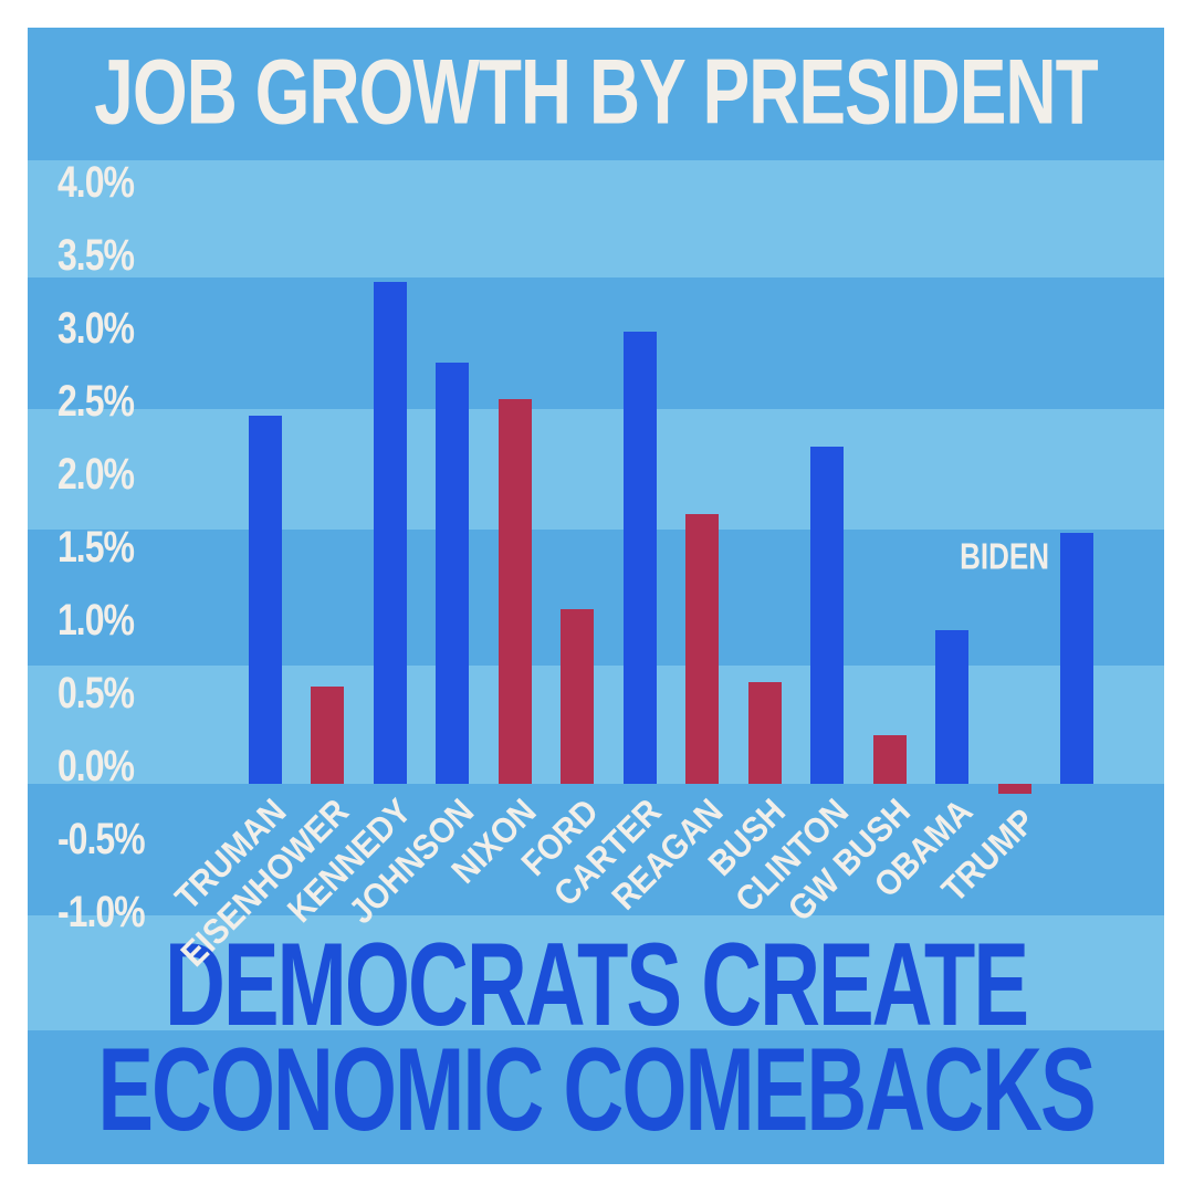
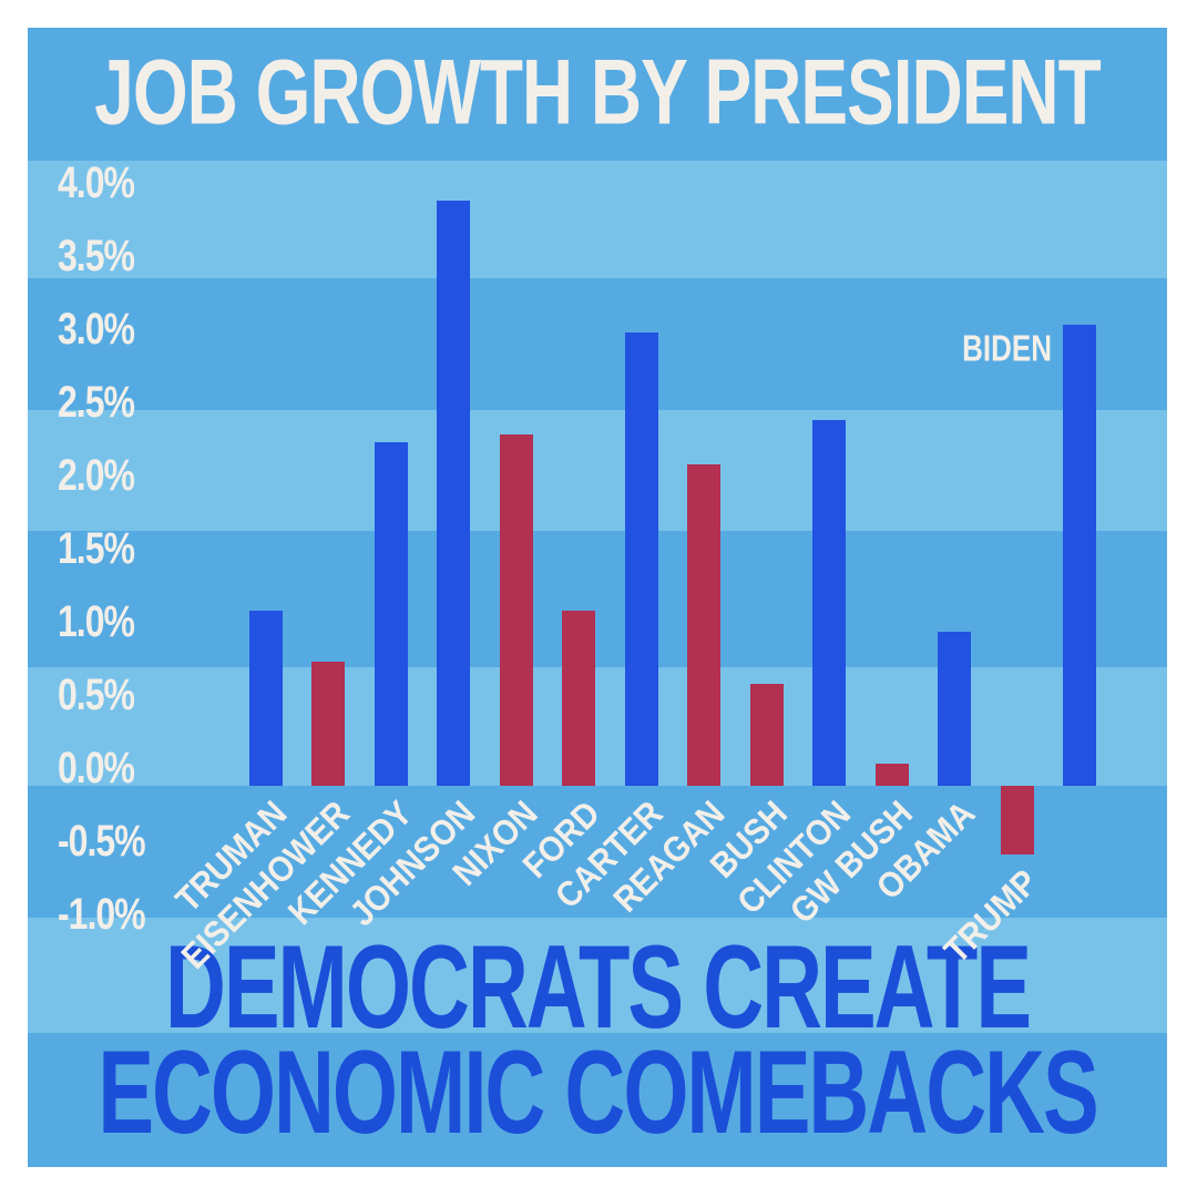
TRUMAN: 2.52% -> 1.20%
EISENHOWER: 0.67% -> 0.85%
KENNEDY: 3.44% -> 2.35%
JOHNSON: 2.89% -> 4.00%
NIXON: 2.64% -> 2.40%
REAGAN: 1.85% -> 2.20%
CLINTON: 2.31% -> 2.50%
GW BUSH: 0.33% -> 0.15%
TRUMP: -0.07% -> -0.47%
BIDEN: 1.72% -> 3.15%
